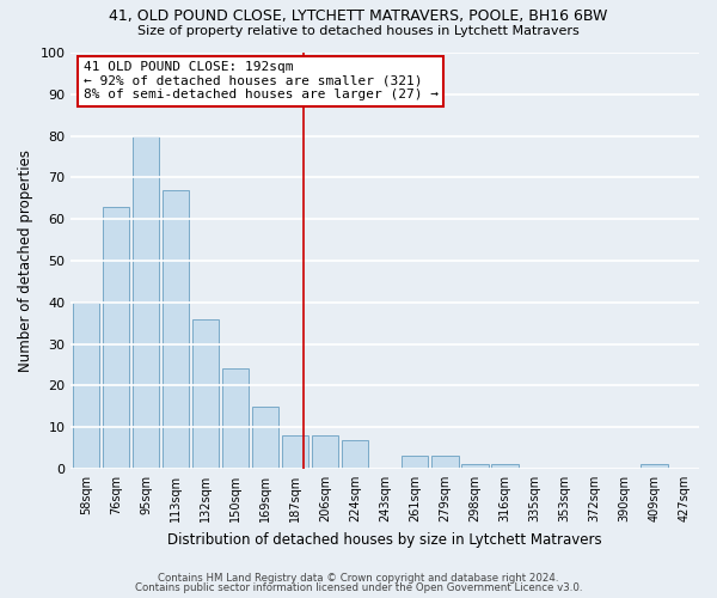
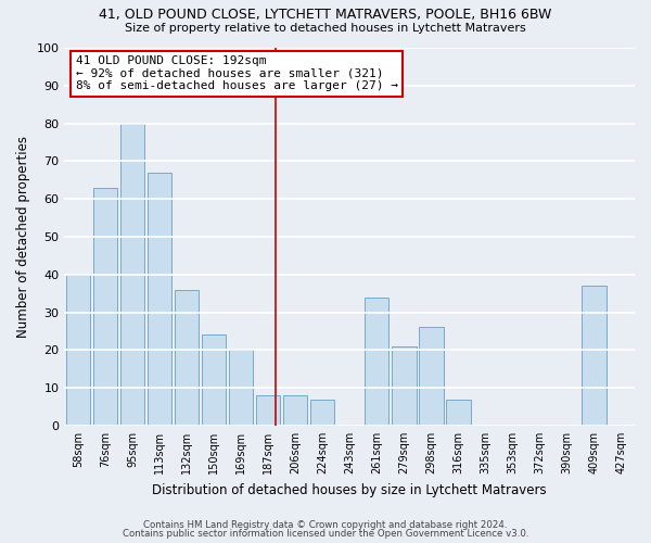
169sqm: 15 -> 20
261sqm: 3 -> 34
279sqm: 3 -> 21
298sqm: 1 -> 26
316sqm: 1 -> 7
409sqm: 1 -> 37
